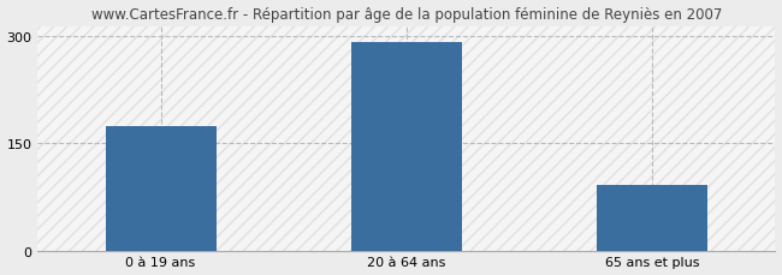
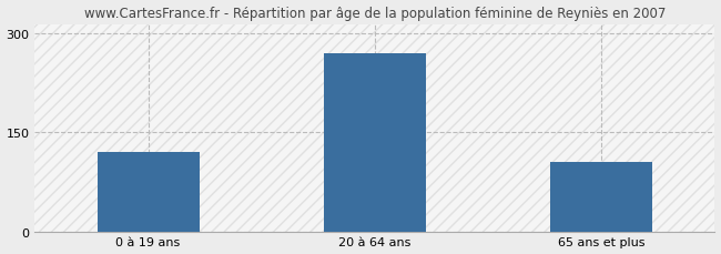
0 à 19 ans: 174 -> 120
20 à 64 ans: 292 -> 270
65 ans et plus: 92 -> 105
